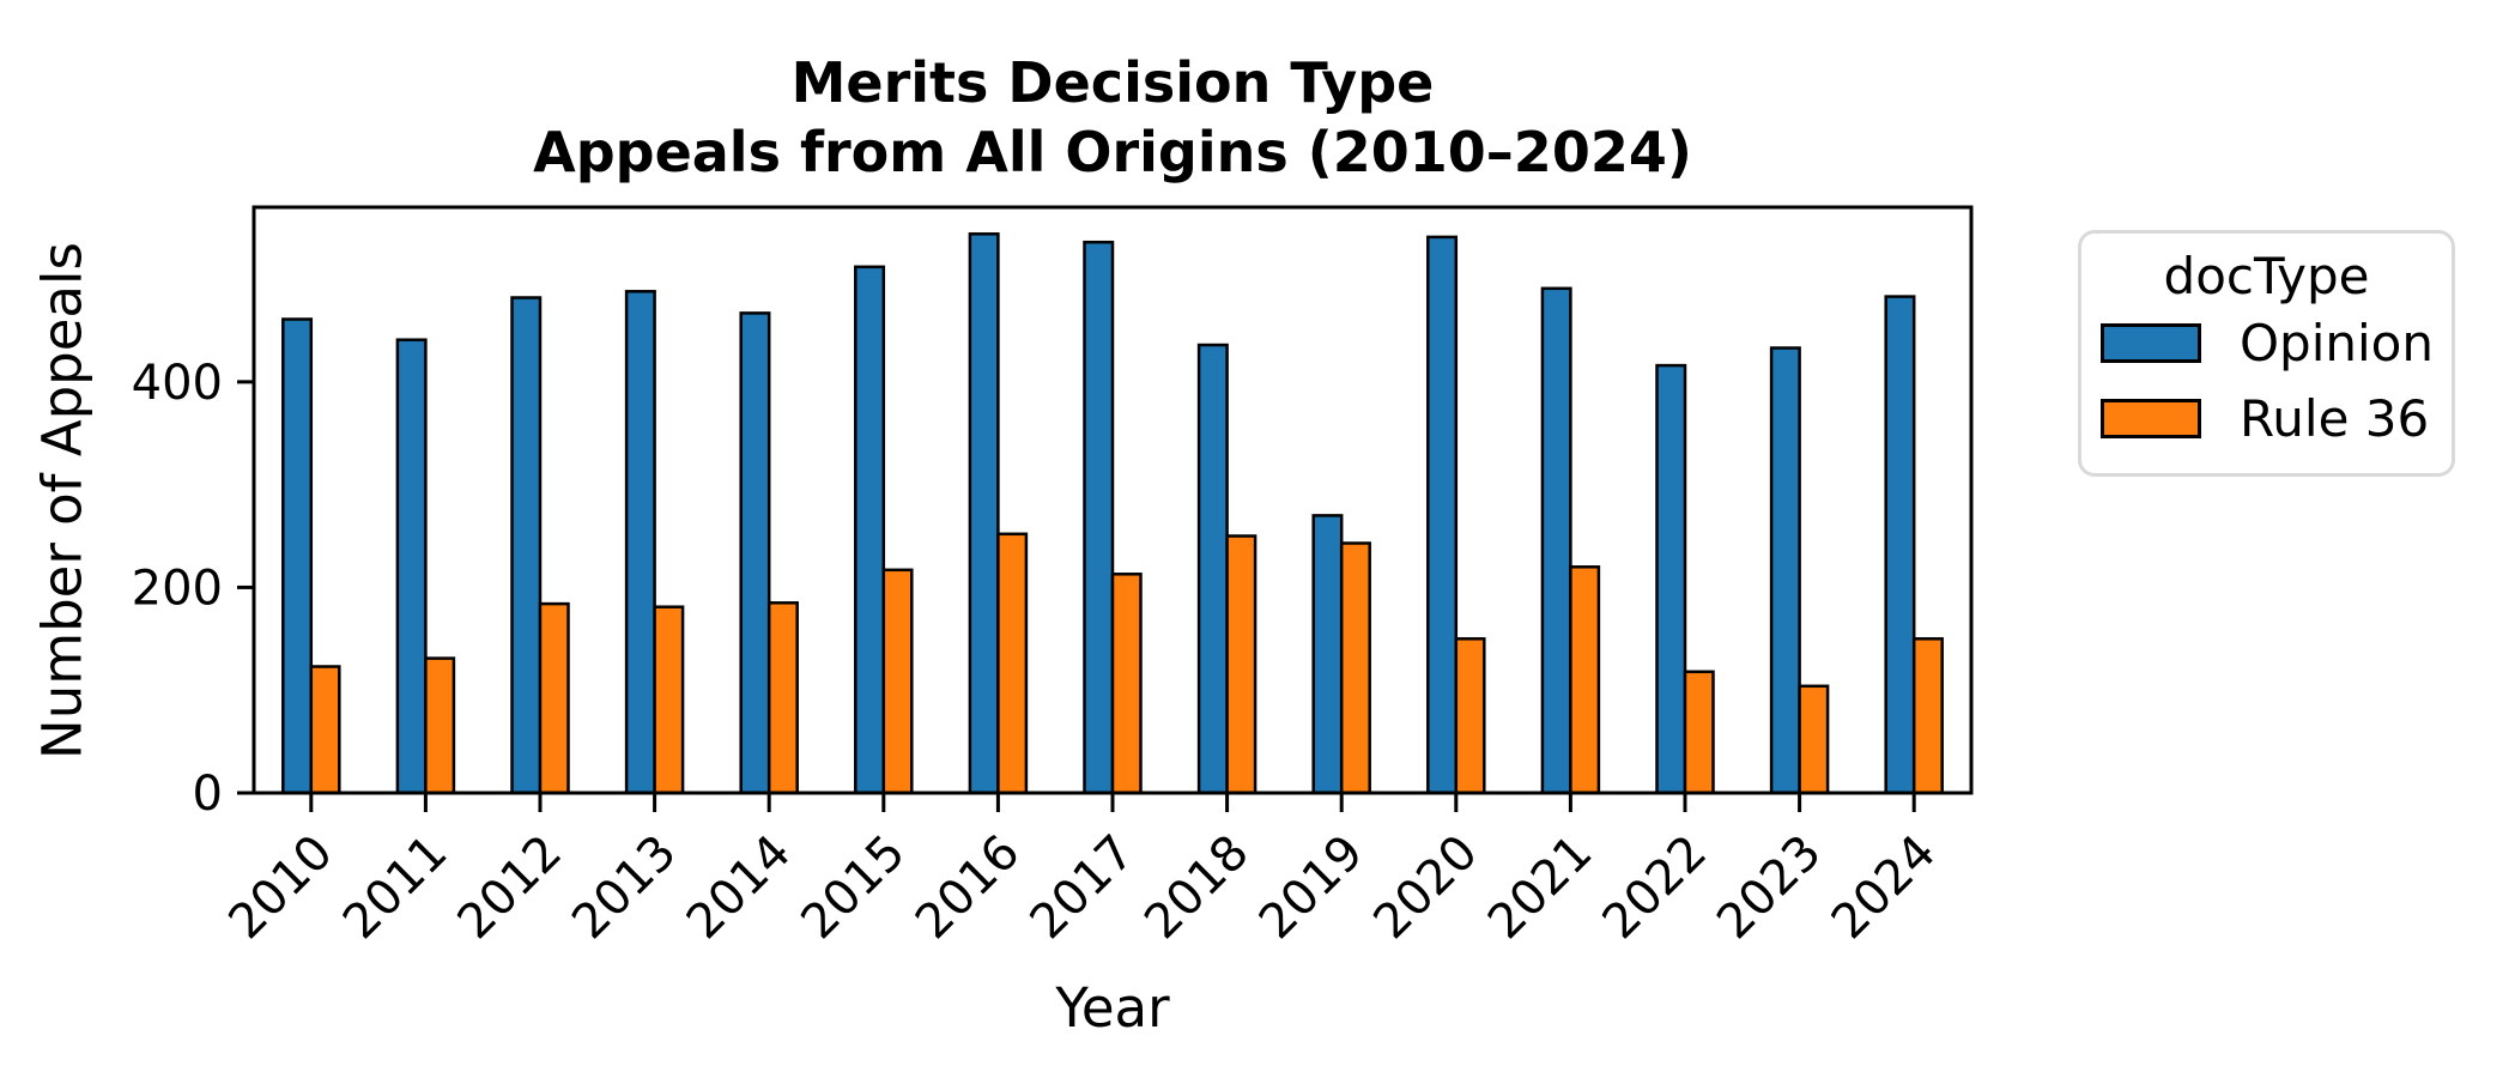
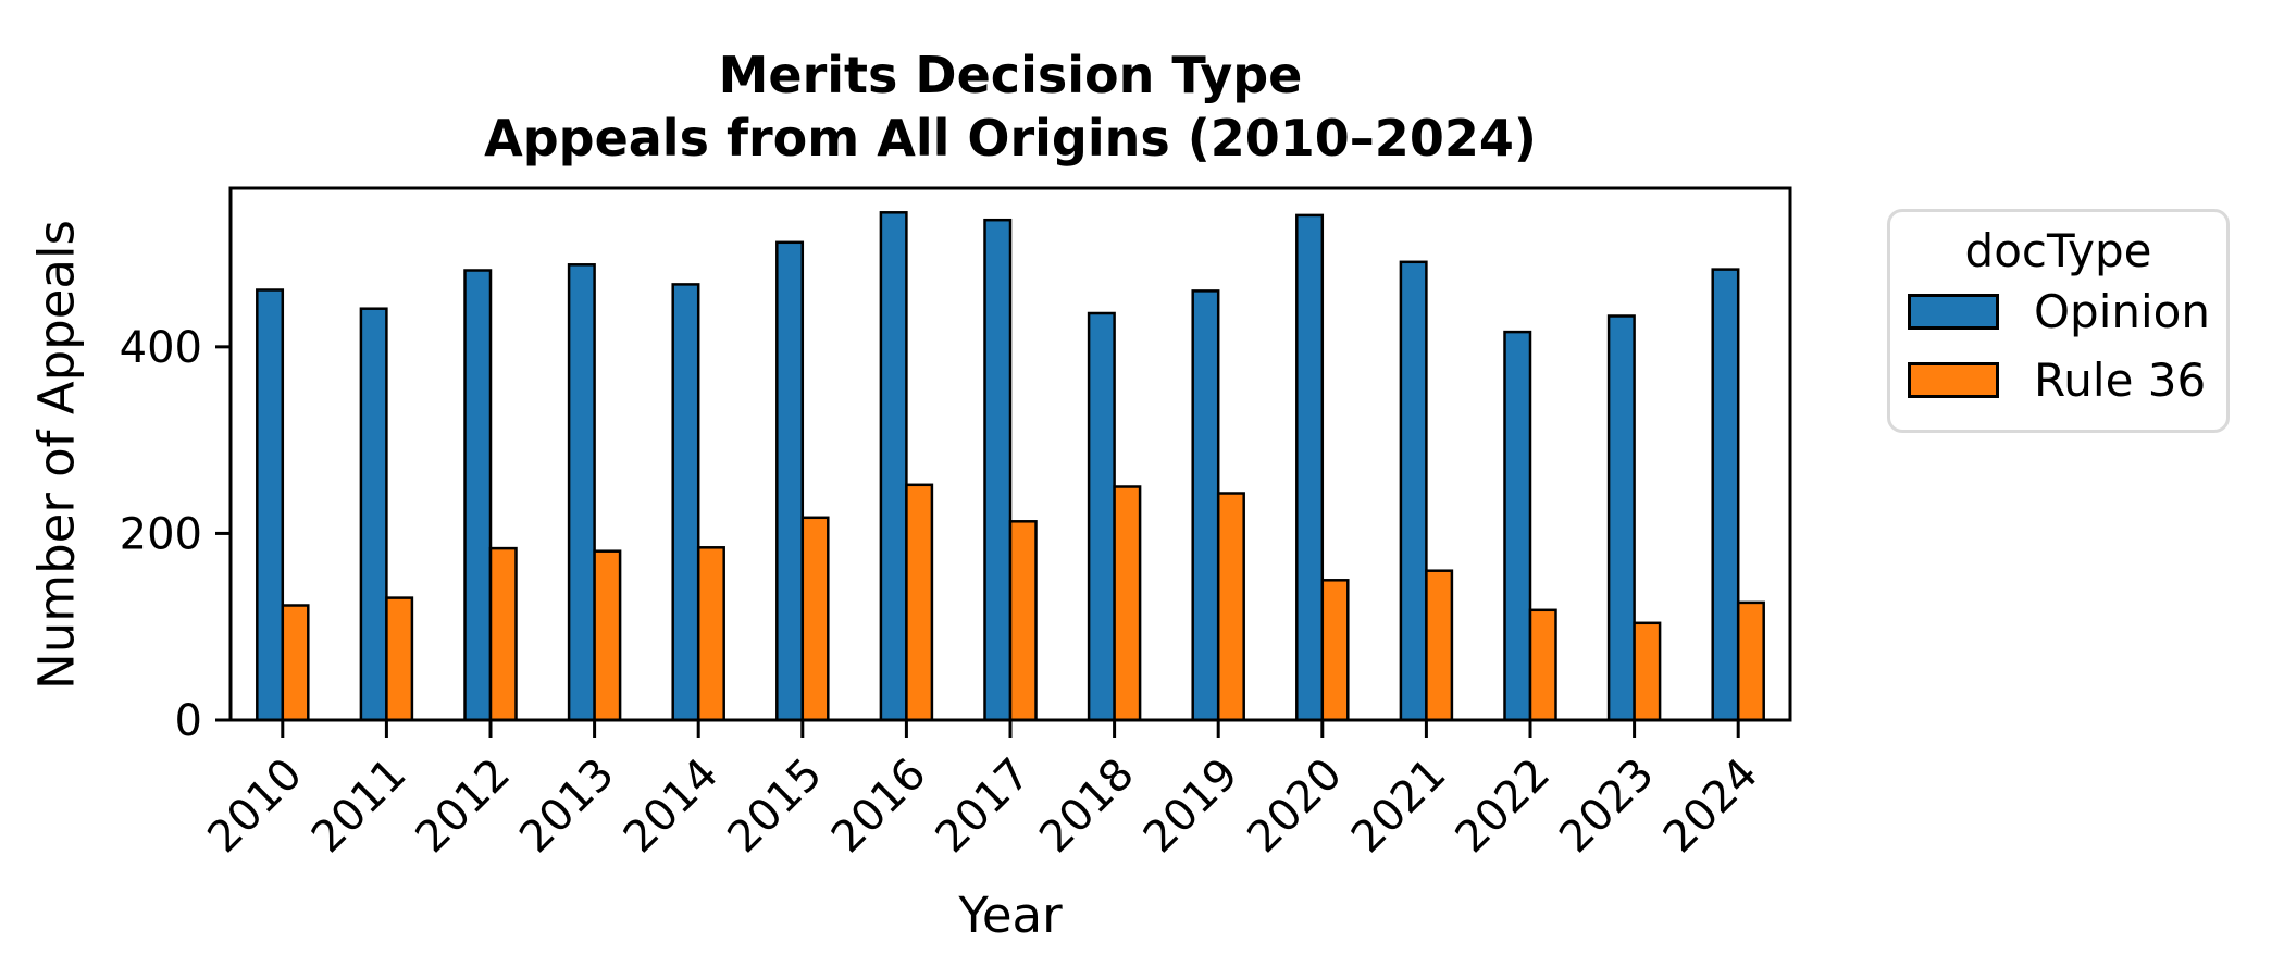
Opinion/2019: 270 -> 460
Rule 36/2021: 220 -> 160
Rule 36/2024: 150 -> 130
